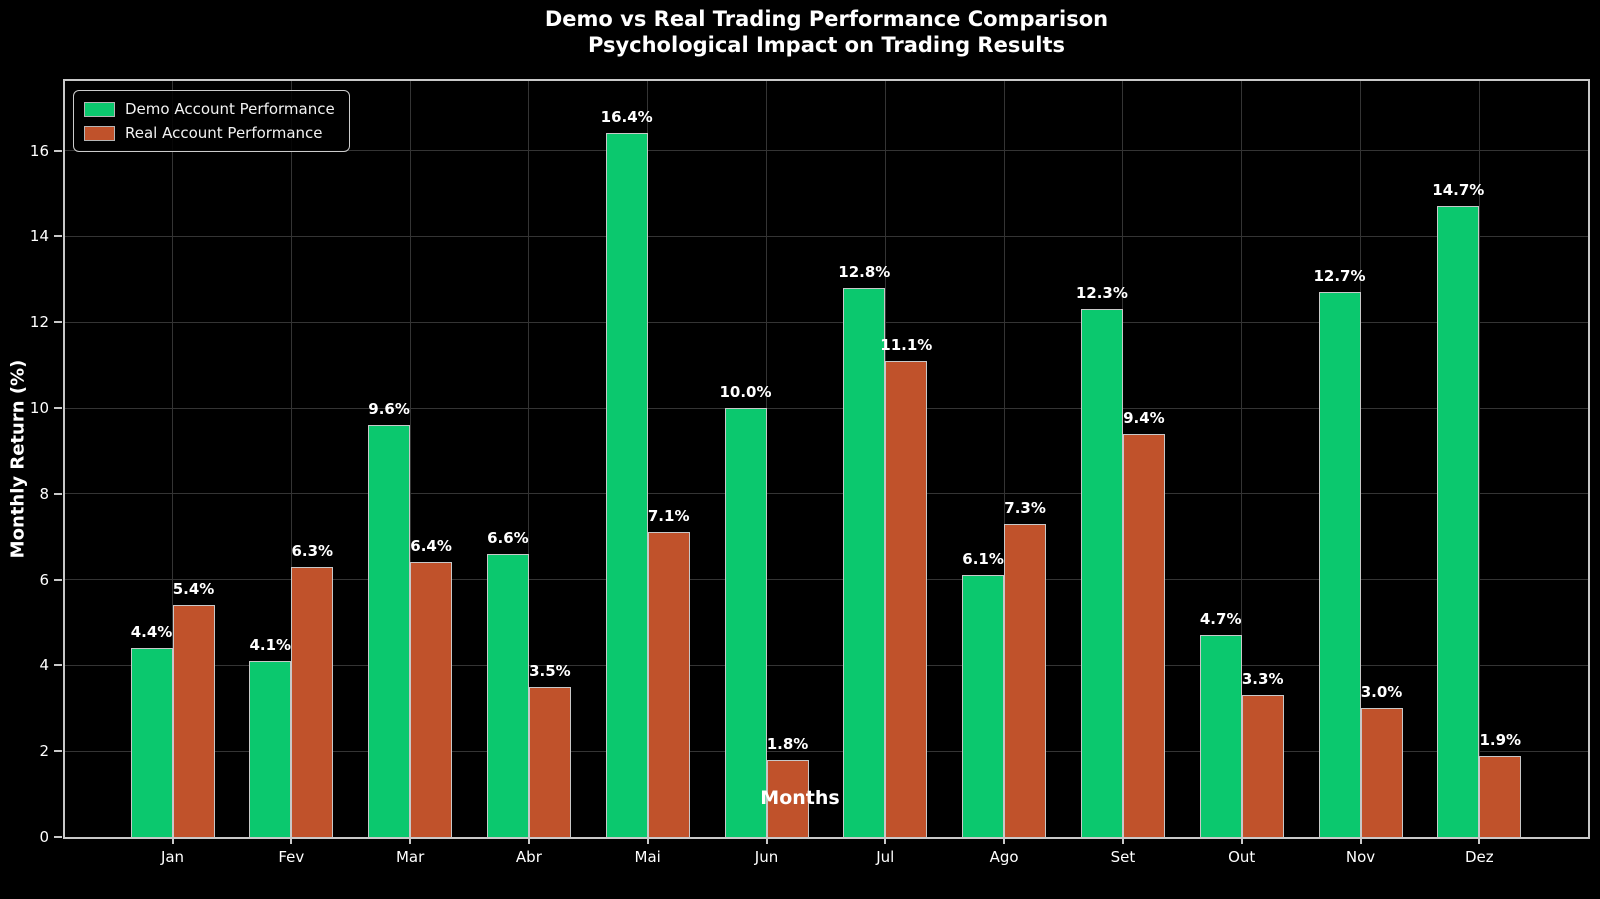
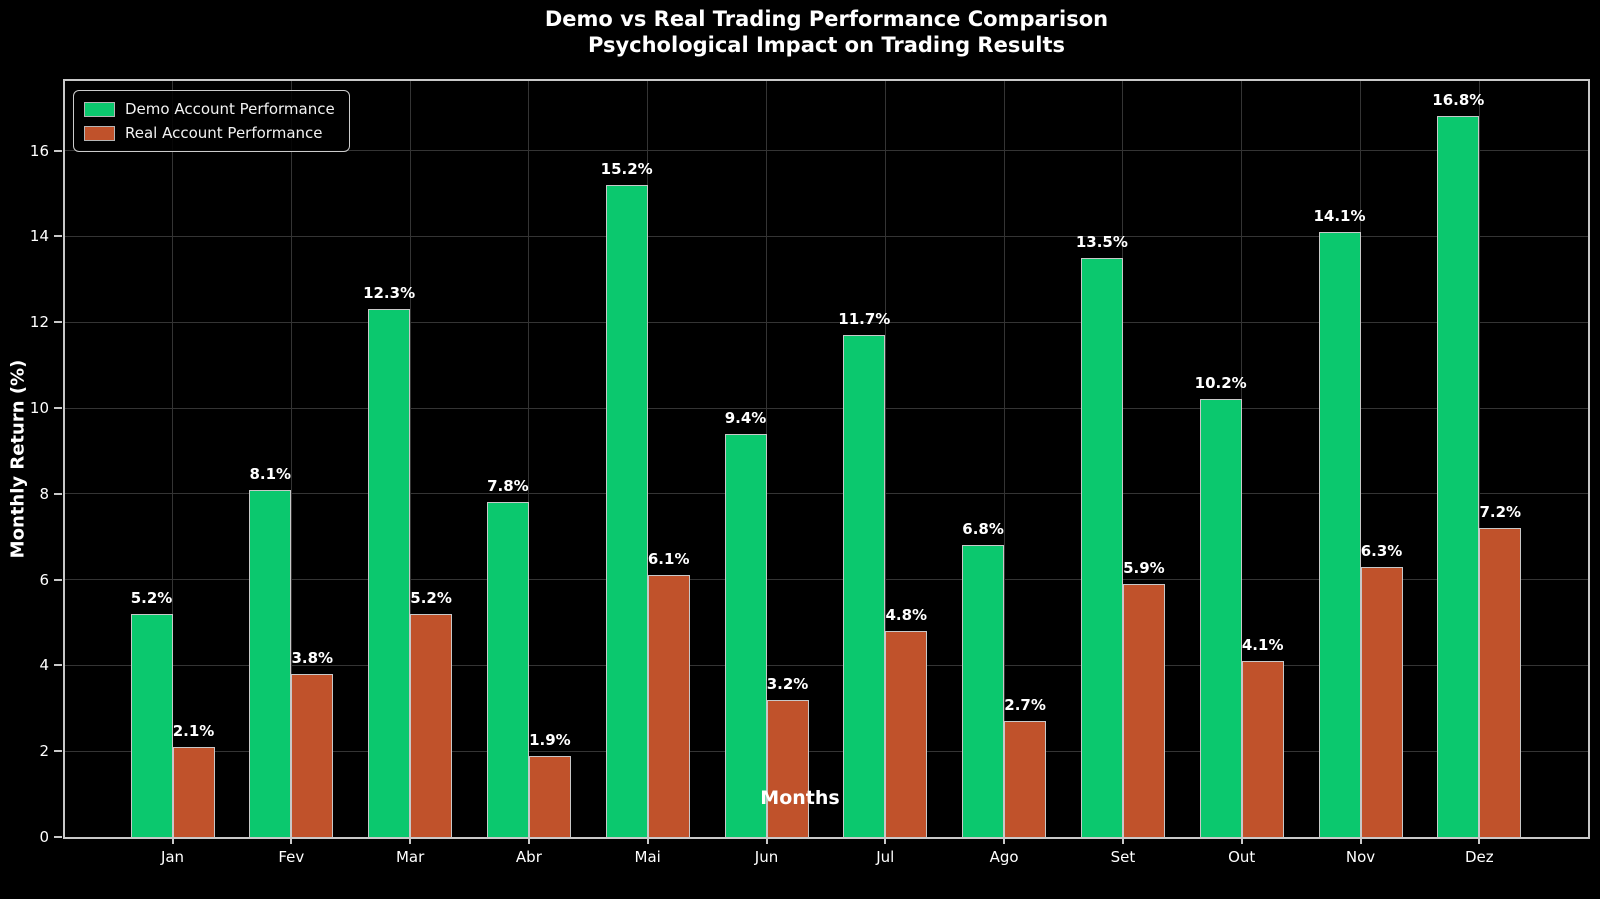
Demo Account Performance/Jan: 4.4% -> 5.2%
Real Account Performance/Jan: 5.4% -> 2.1%
Demo Account Performance/Fev: 4.1% -> 8.1%
Real Account Performance/Fev: 6.3% -> 3.8%
Demo Account Performance/Mar: 9.6% -> 12.3%
Real Account Performance/Mar: 6.4% -> 5.2%
Demo Account Performance/Abr: 6.6% -> 7.8%
Real Account Performance/Abr: 3.5% -> 1.9%
Demo Account Performance/Mai: 16.4% -> 15.2%
Real Account Performance/Mai: 7.1% -> 6.1%
Demo Account Performance/Jun: 10.0% -> 9.4%
Real Account Performance/Jun: 1.8% -> 3.2%
Demo Account Performance/Jul: 12.8% -> 11.7%
Real Account Performance/Jul: 11.1% -> 4.8%
Demo Account Performance/Ago: 6.1% -> 6.8%
Real Account Performance/Ago: 7.3% -> 2.7%
Demo Account Performance/Set: 12.3% -> 13.5%
Real Account Performance/Set: 9.4% -> 5.9%
Demo Account Performance/Out: 4.7% -> 10.2%
Real Account Performance/Out: 3.3% -> 4.1%
Demo Account Performance/Nov: 12.7% -> 14.1%
Real Account Performance/Nov: 3.0% -> 6.3%
Demo Account Performance/Dez: 14.7% -> 16.8%
Real Account Performance/Dez: 1.9% -> 7.2%
